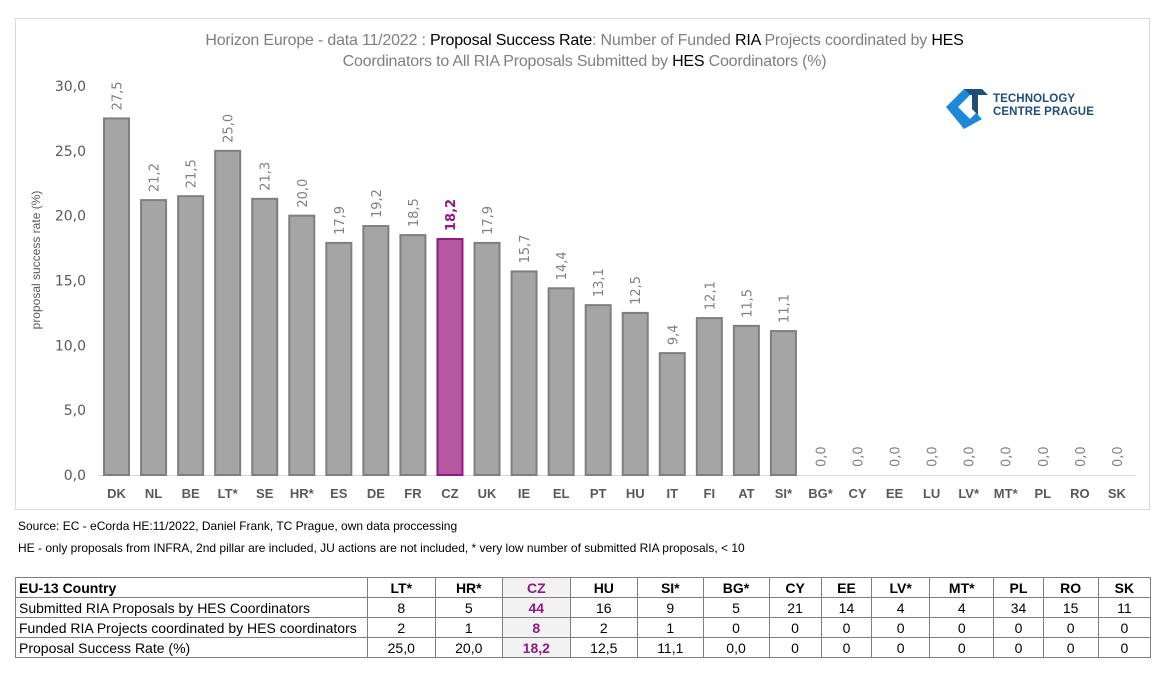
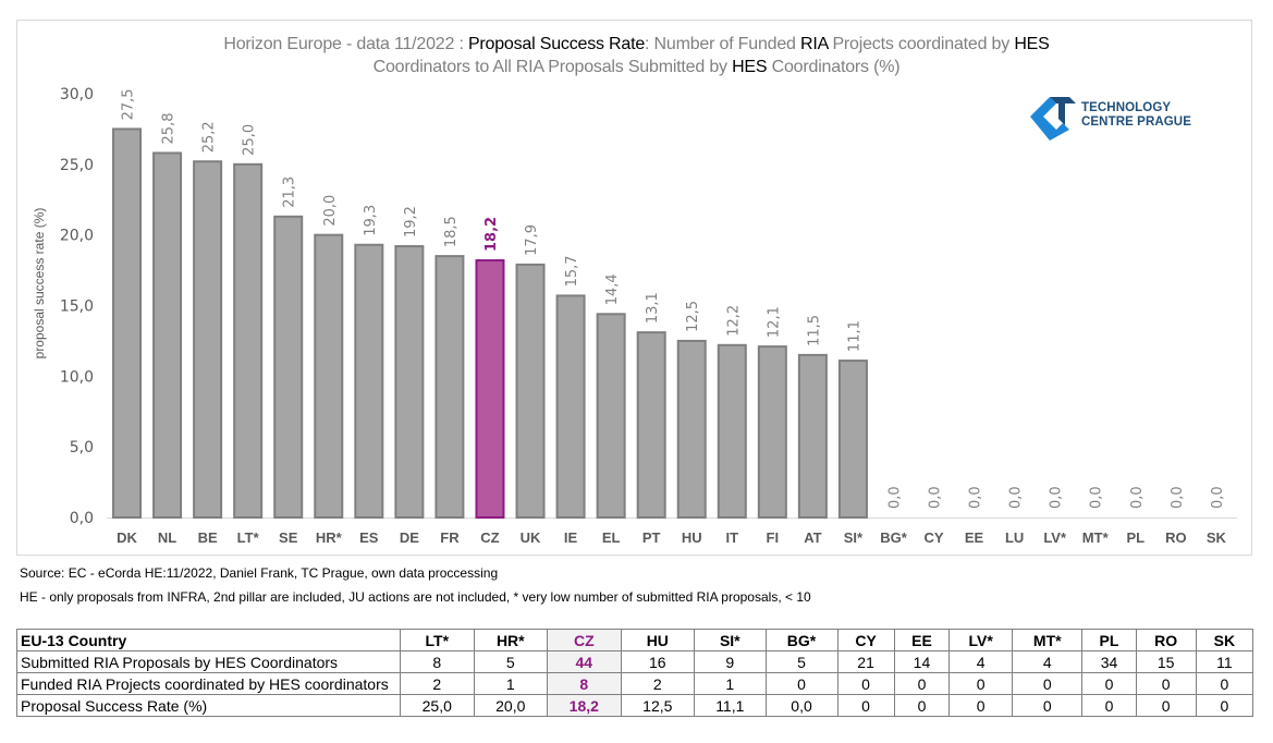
NL: 21,2 -> 25,8
BE: 21,5 -> 25,2
ES: 17,9 -> 19,3
IT: 9,4 -> 12,2
